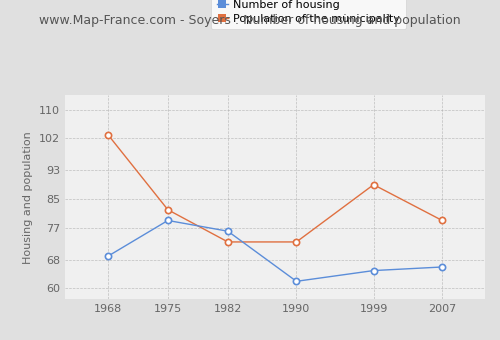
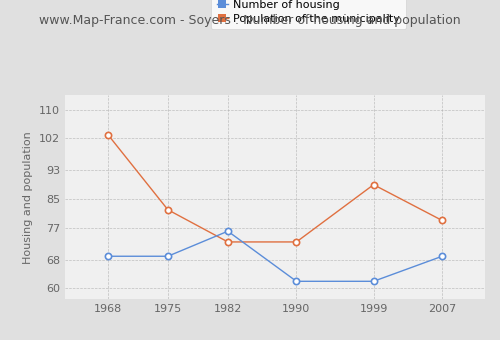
Number of housing/1975: 79 -> 69
Number of housing/1999: 65 -> 62
Number of housing/2007: 66 -> 69
